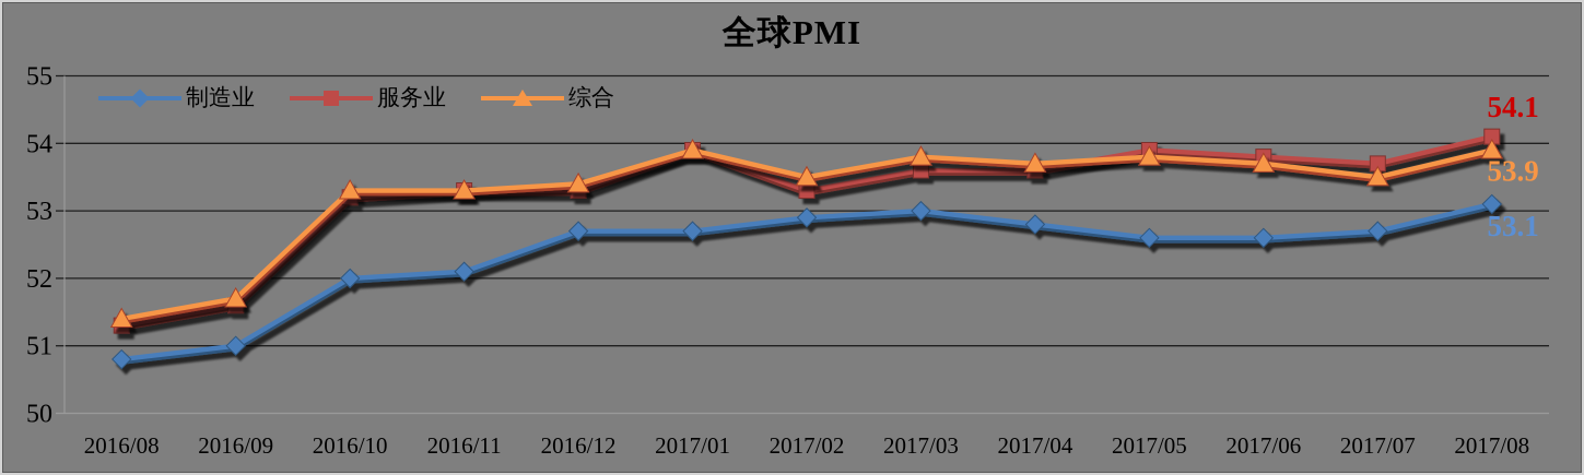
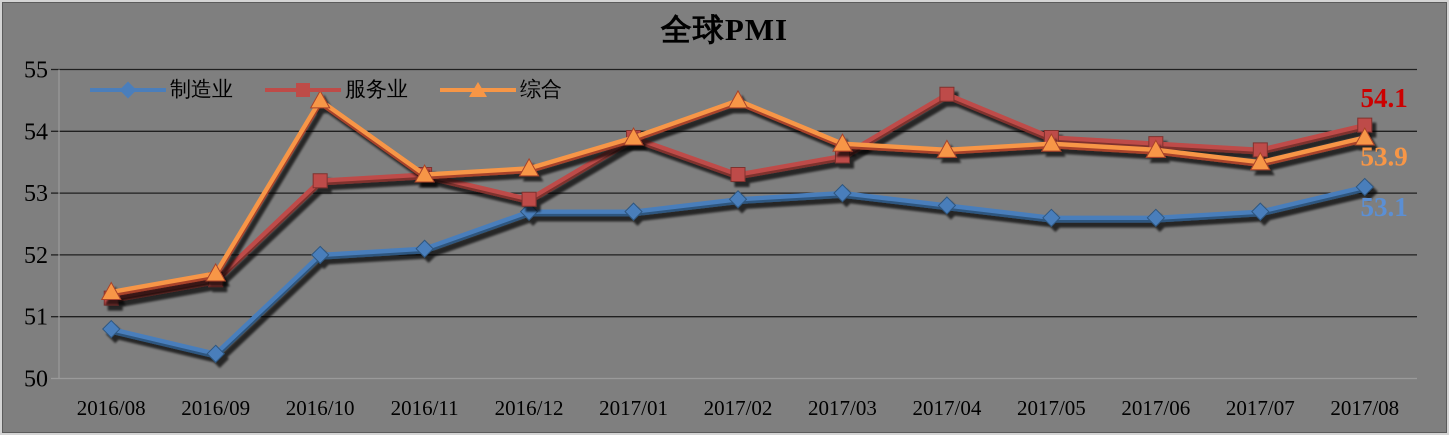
制造业/2016/09: 51.0 -> 50.4
综合/2016/10: 53.3 -> 54.5
服务业/2016/12: 53.3 -> 52.9
综合/2017/02: 53.5 -> 54.5
服务业/2017/04: 53.6 -> 54.6
